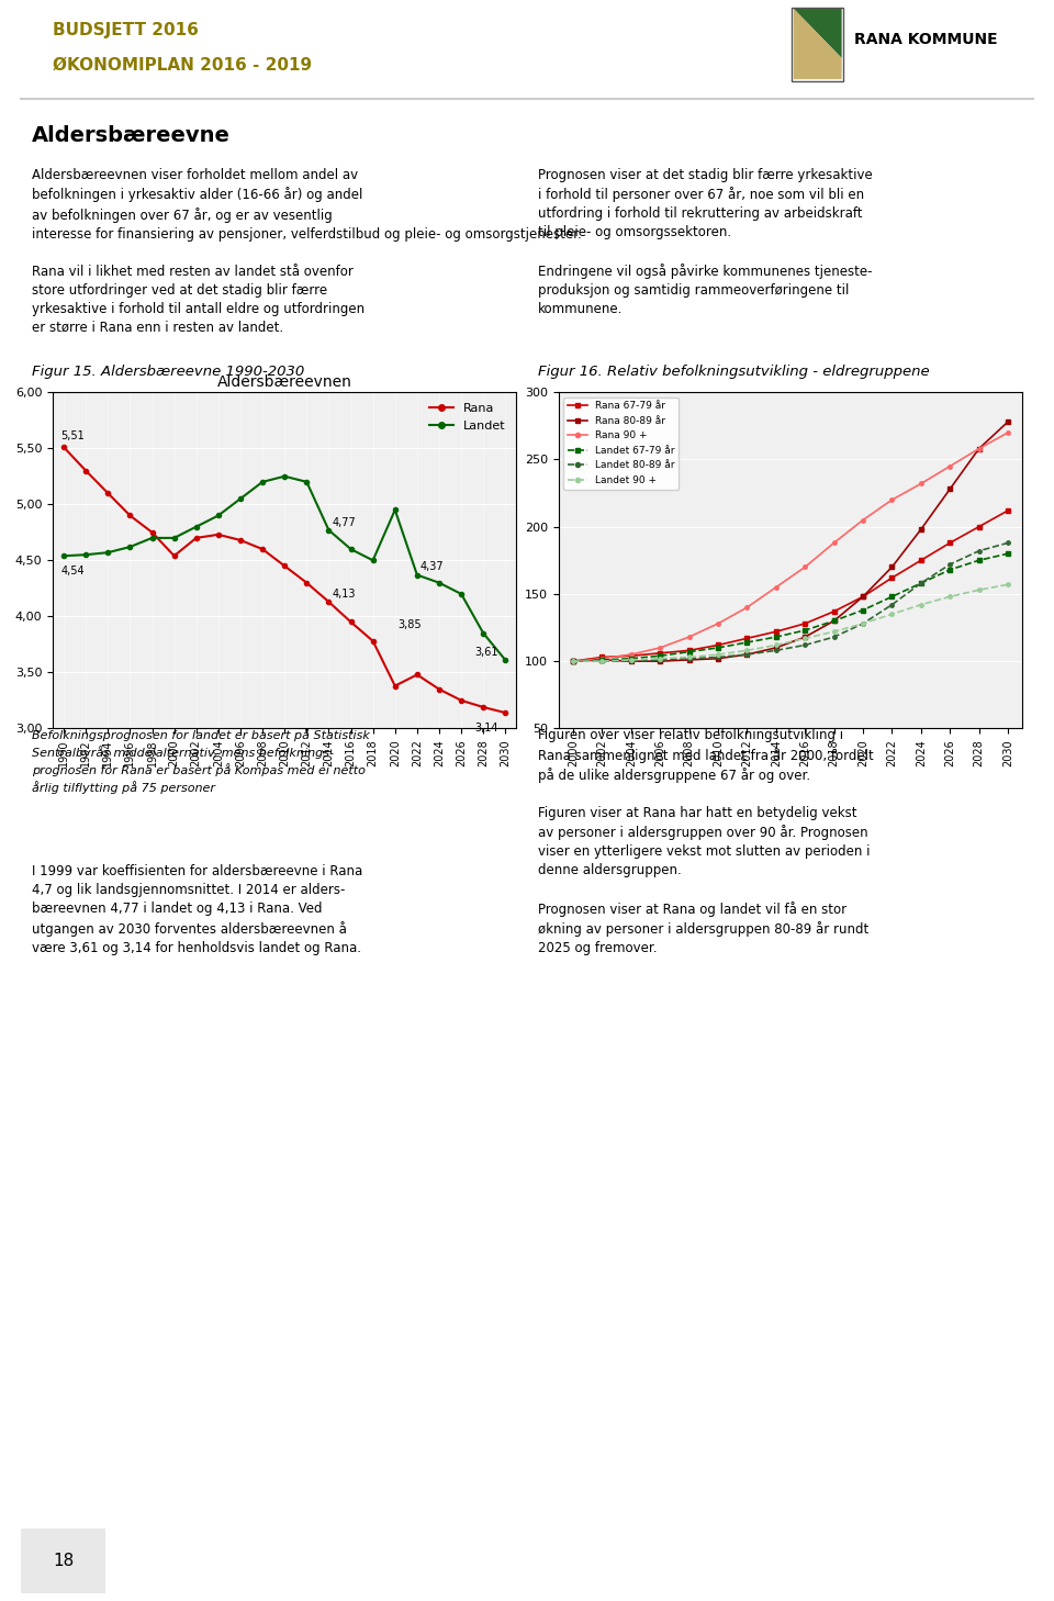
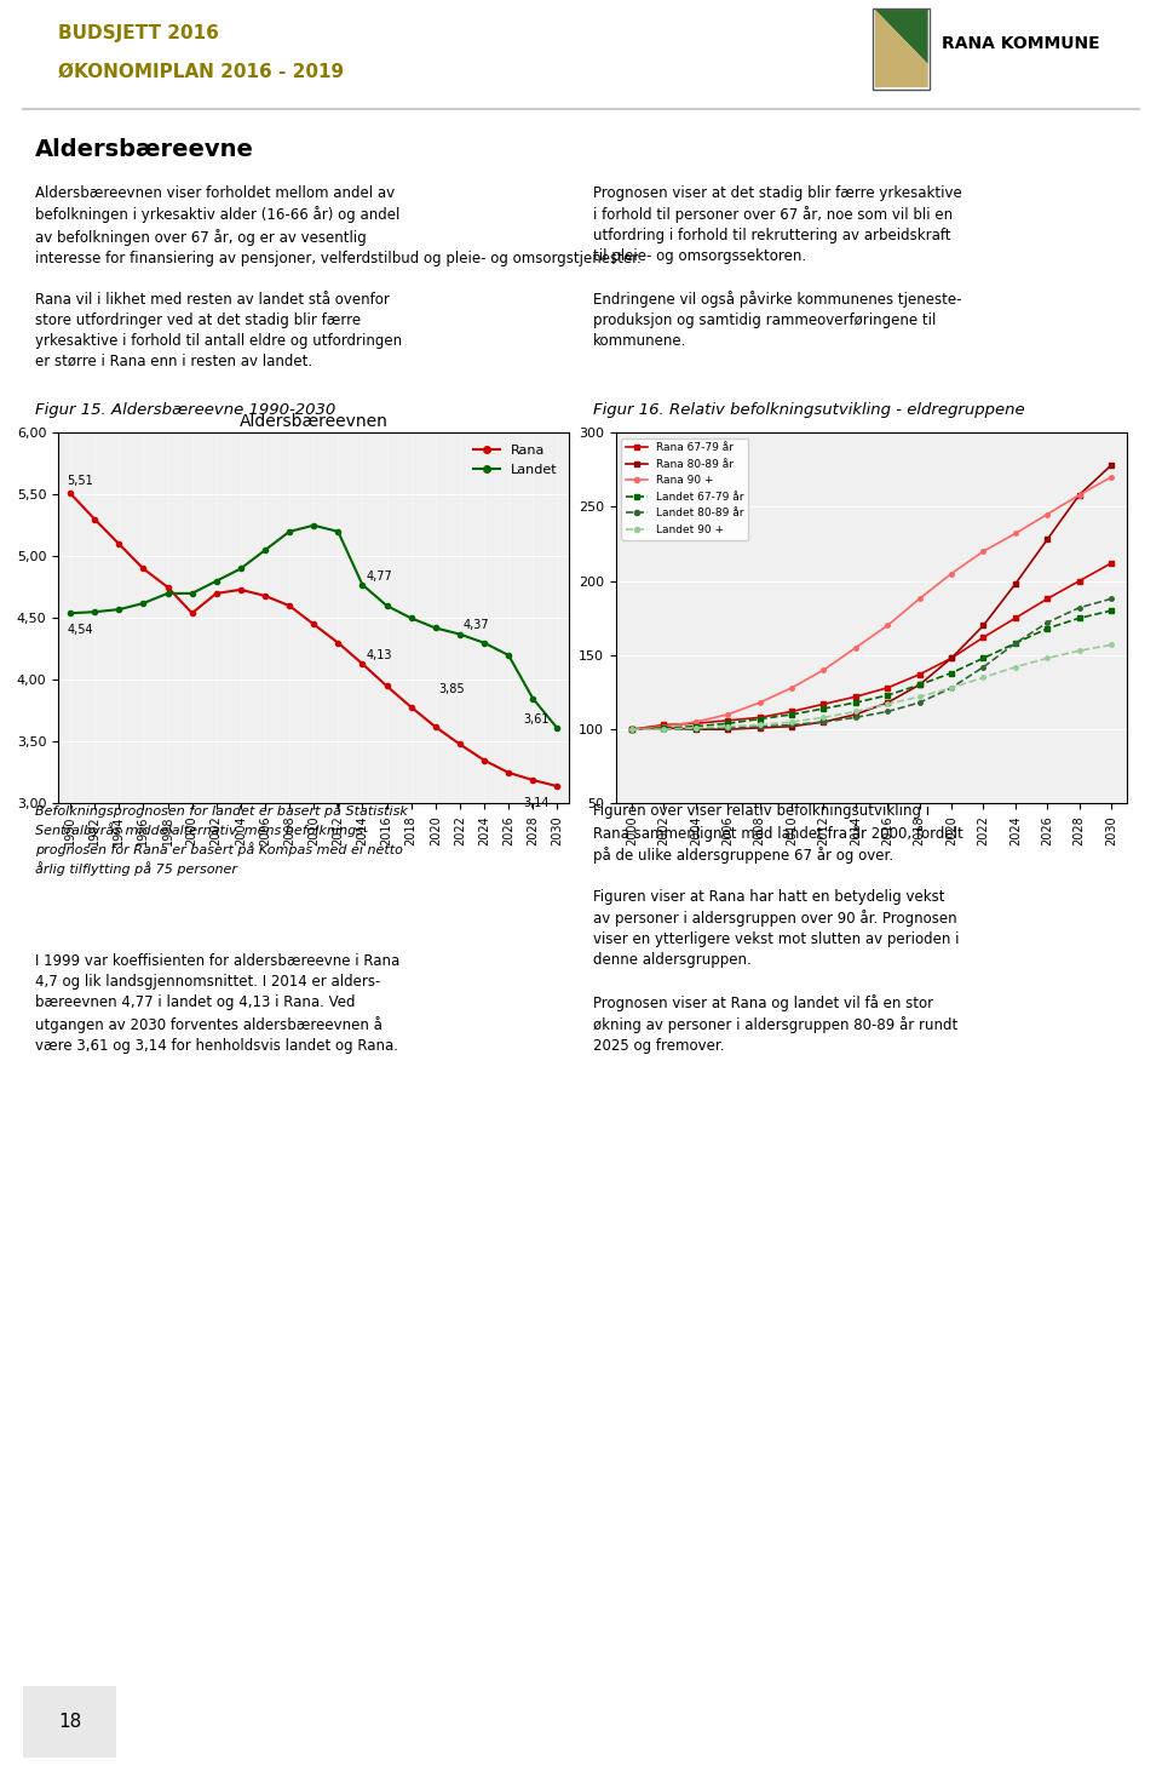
Rana/2020: 3,38 -> 3,62
Landet/2020: 4,95 -> 4,42
